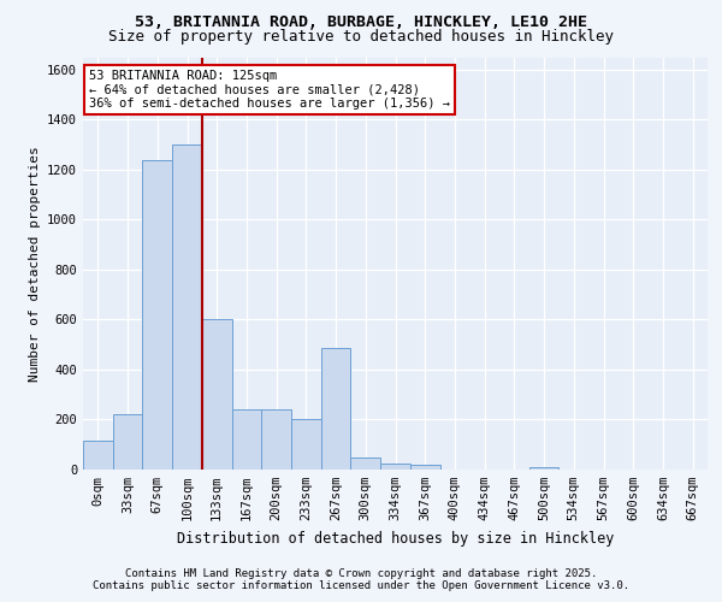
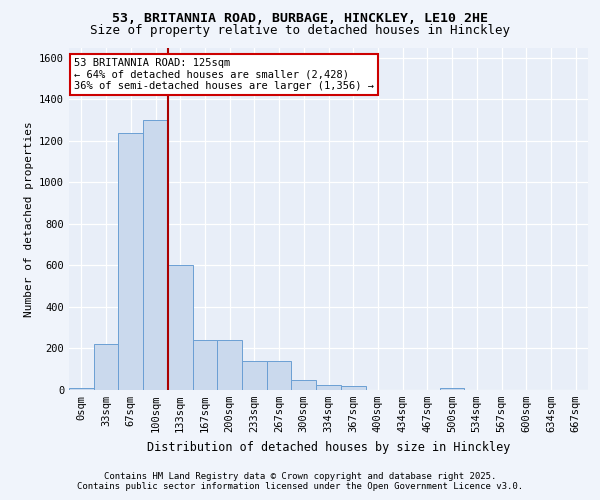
0sqm: 115 -> 8
233sqm: 200 -> 140
267sqm: 485 -> 140
